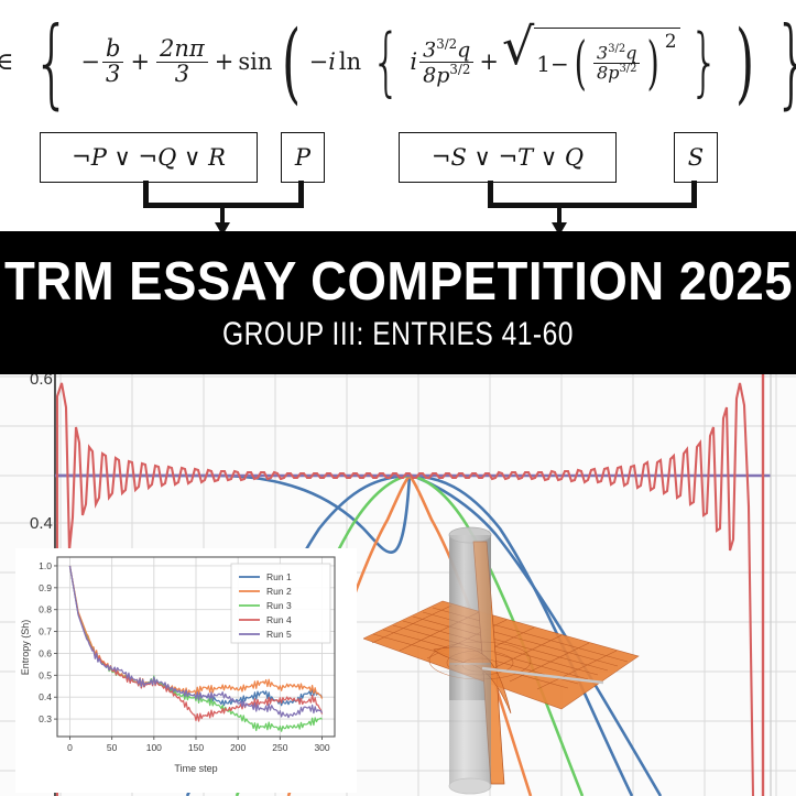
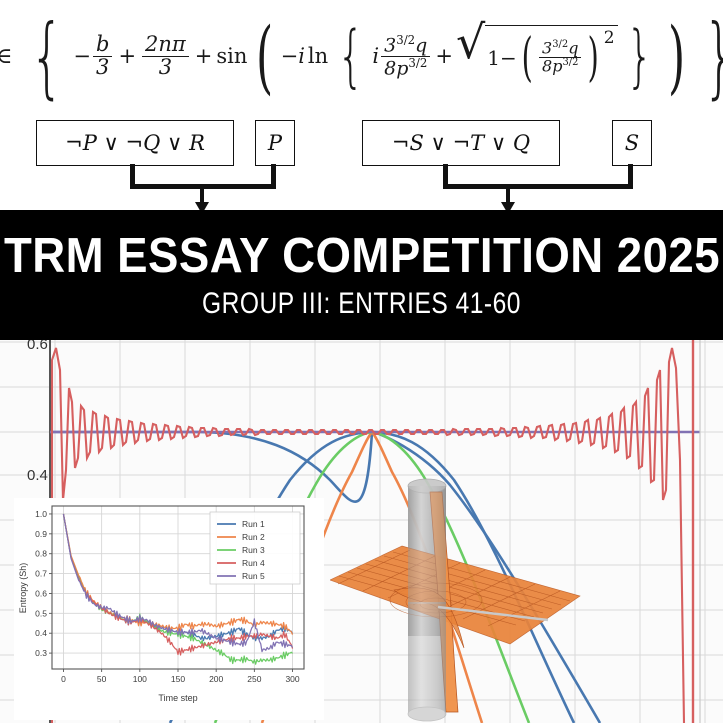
Run 2/100: 0.47 -> 0.45
Run 5/250: 0.33 -> 0.46
